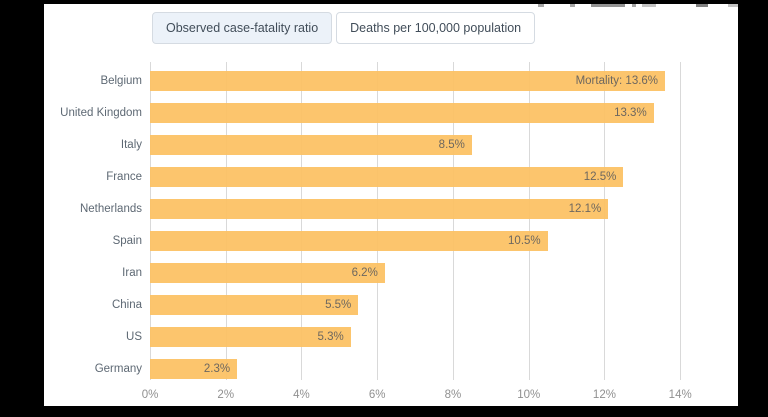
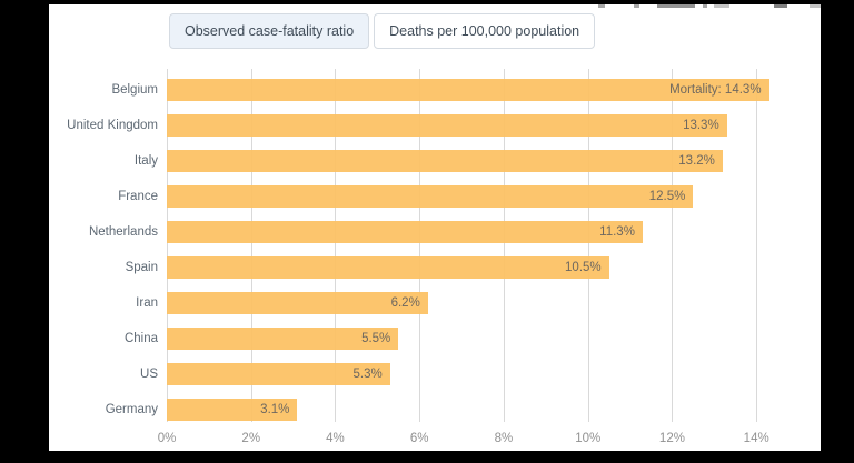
Belgium: 13.6% -> 14.3%
Italy: 8.5% -> 13.2%
Netherlands: 12.1% -> 11.3%
Germany: 2.3% -> 3.1%
